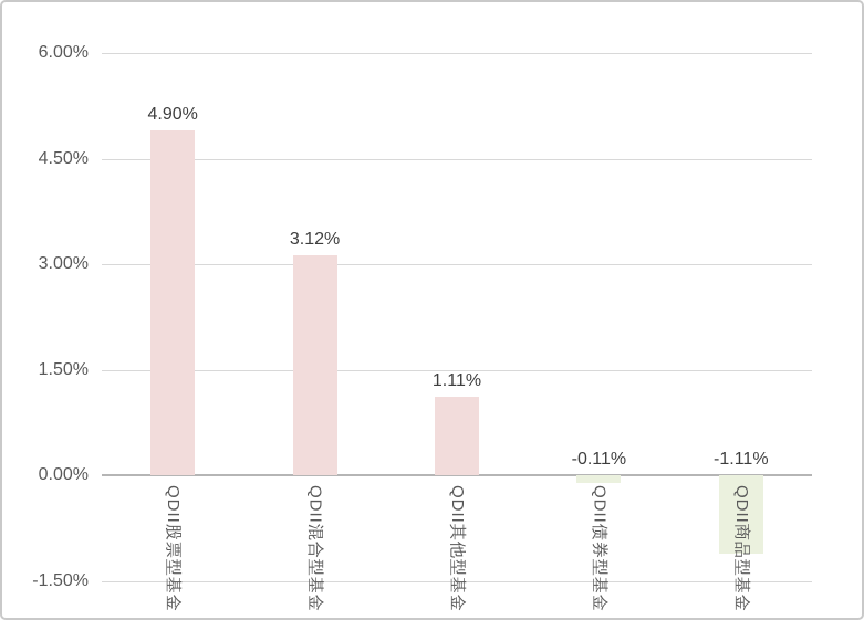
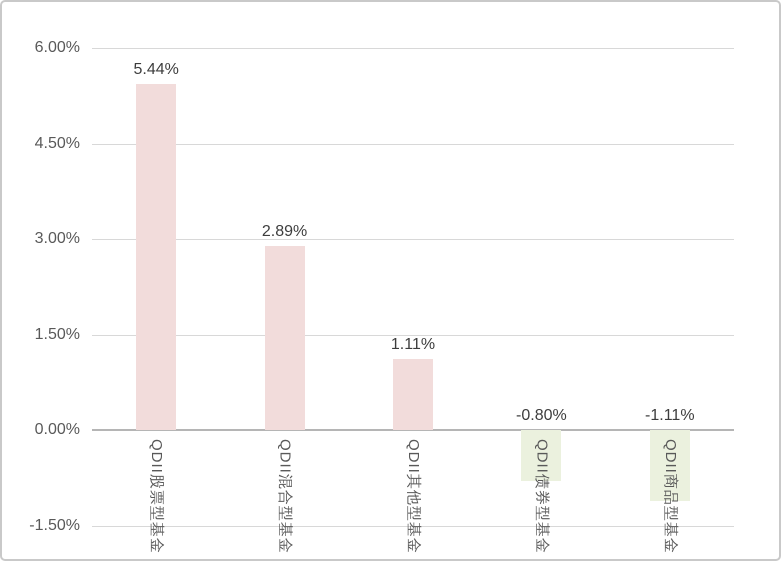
QDII股票型基金: 4.90% -> 5.44%
QDII混合型基金: 3.12% -> 2.89%
QDII债券型基金: -0.11% -> -0.80%
